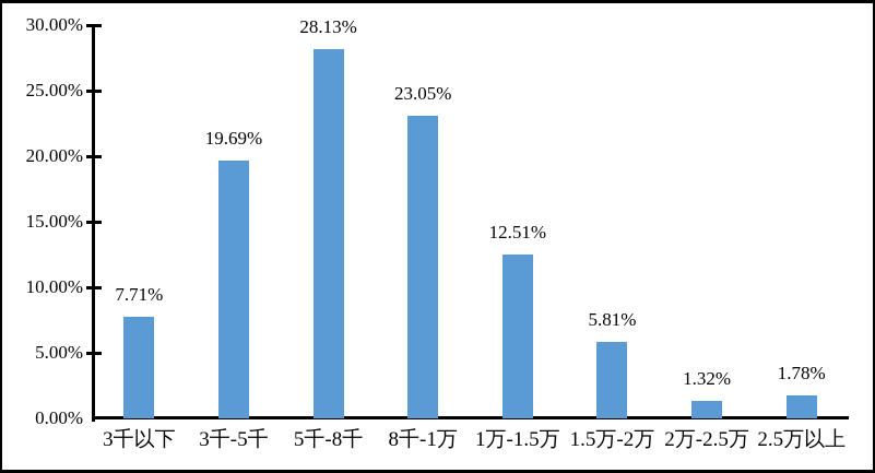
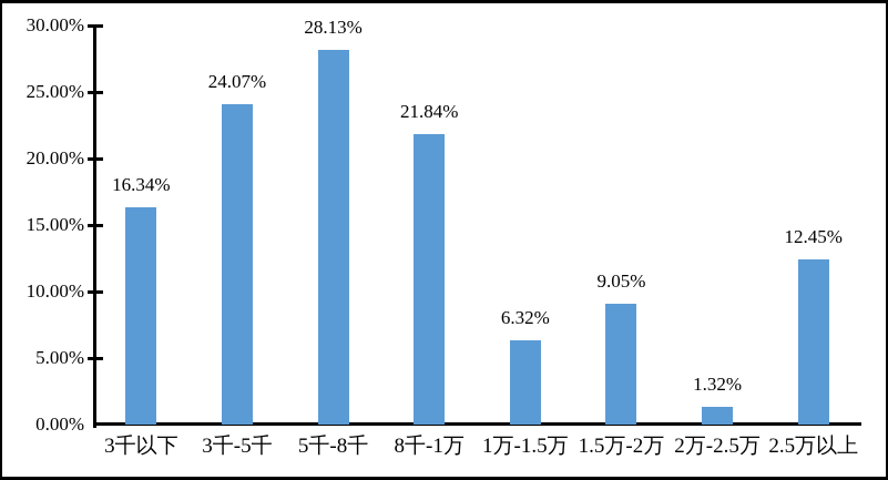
3千以下: 7.71% -> 16.34%
3千-5千: 19.69% -> 24.07%
8千-1万: 23.05% -> 21.84%
1万-1.5万: 12.51% -> 6.32%
1.5万-2万: 5.81% -> 9.05%
2.5万以上: 1.78% -> 12.45%
